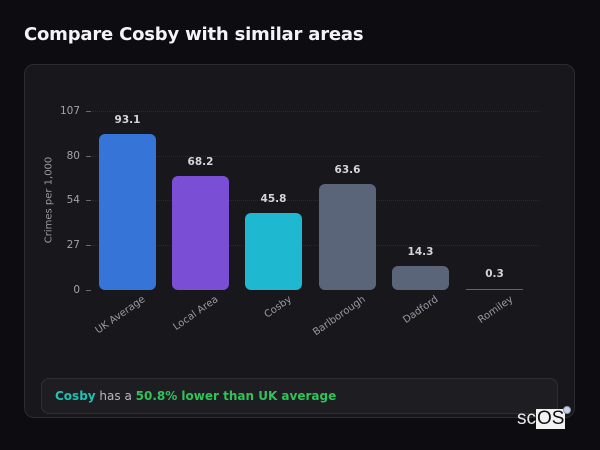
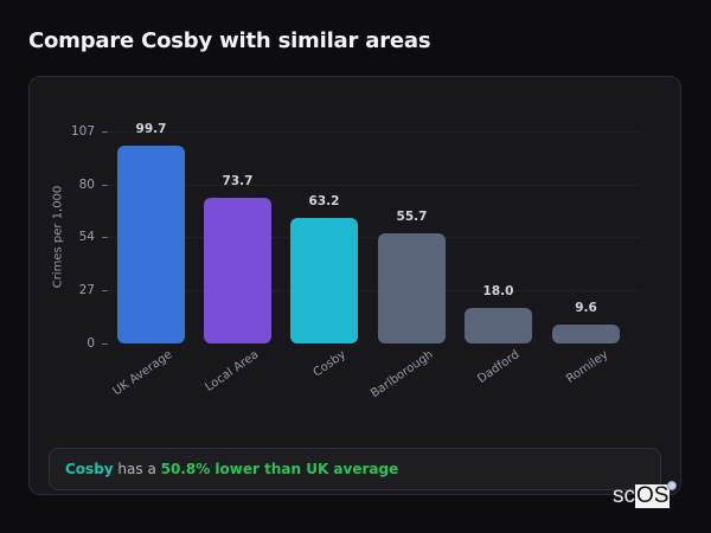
UK Average: 93.1 -> 99.7
Local Area: 68.2 -> 73.7
Cosby: 45.8 -> 63.2
Barlborough: 63.6 -> 55.7
Dadford: 14.3 -> 18.0
Romiley: 0.3 -> 9.6
